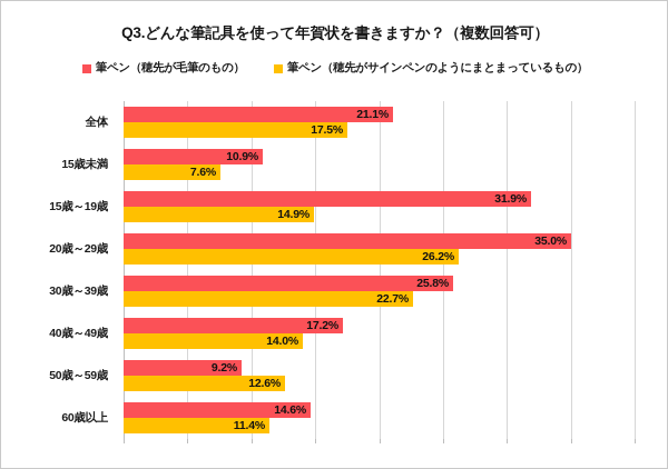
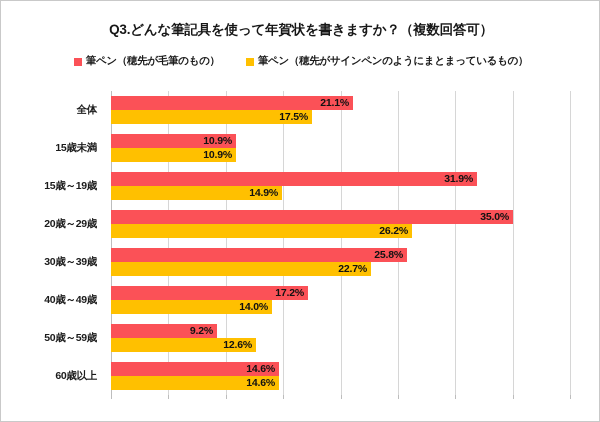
筆ペン（穂先がサインペンのようにまとまっているもの）/15歳未満: 7.6% -> 10.9%
筆ペン（穂先がサインペンのようにまとまっているもの）/60歳以上: 11.4% -> 14.6%
